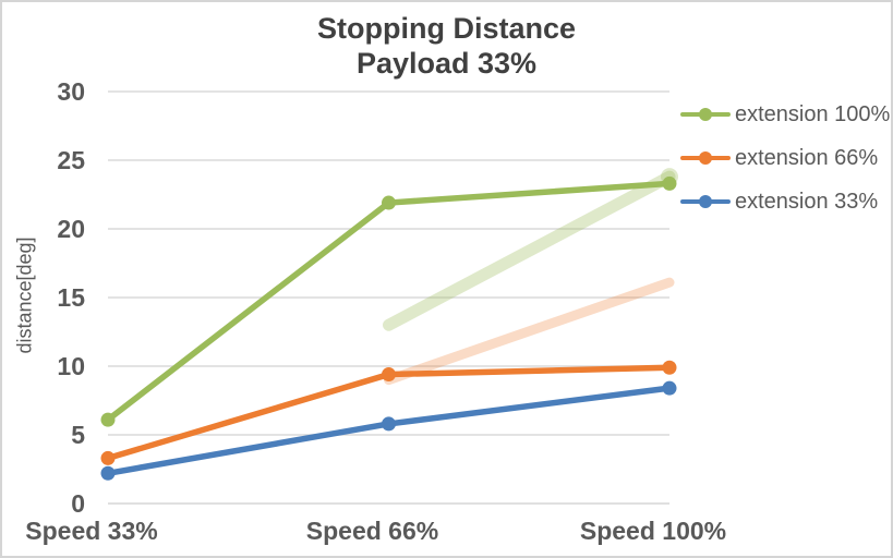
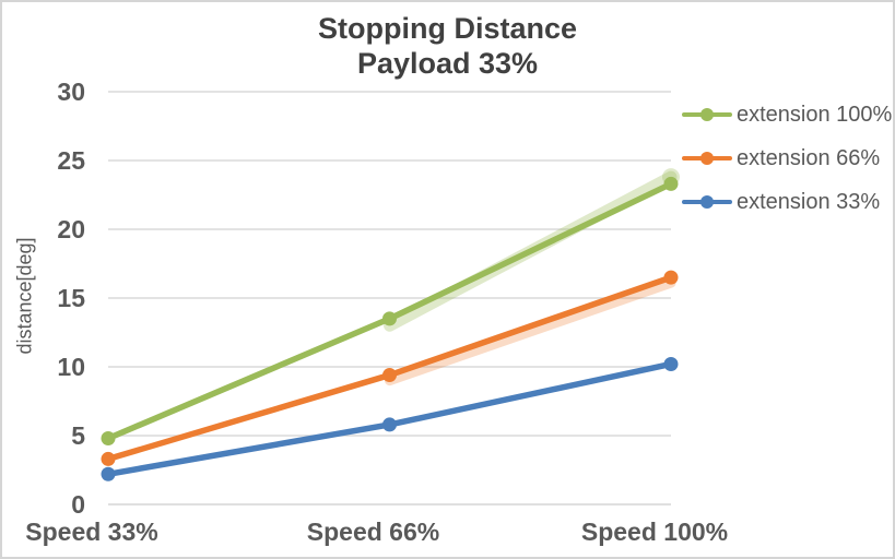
extension 100%/Speed 33%: 6.1 -> 4.8
extension 100%/Speed 66%: 21.9 -> 13.5
extension 66%/Speed 100%: 9.9 -> 16.5
extension 33%/Speed 100%: 8.4 -> 10.2
